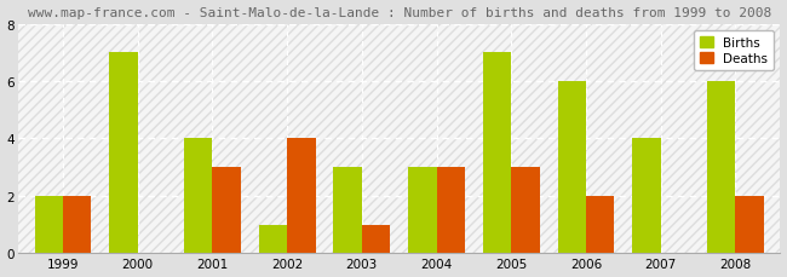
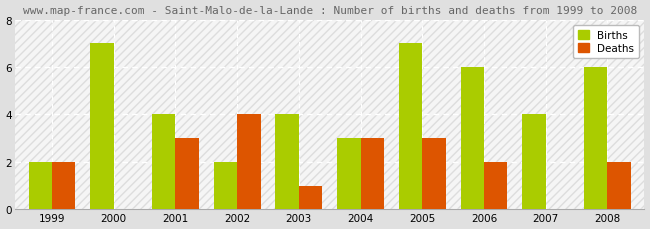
Births/2002: 1 -> 2
Births/2003: 3 -> 4
